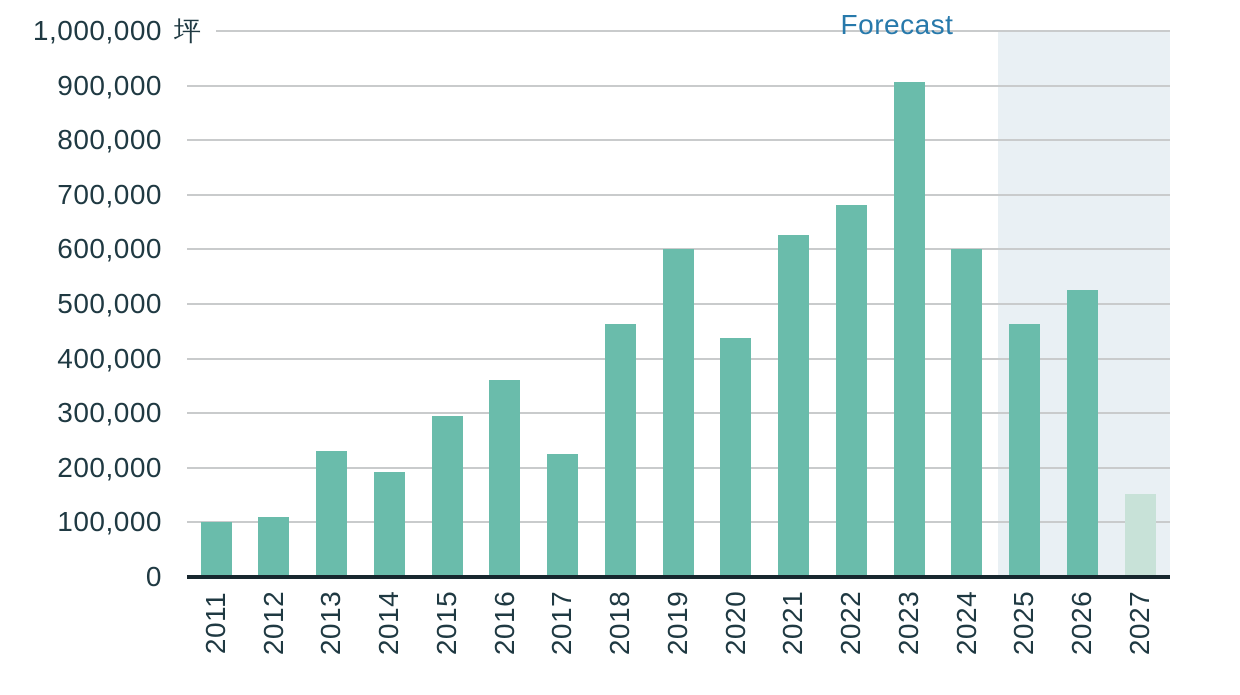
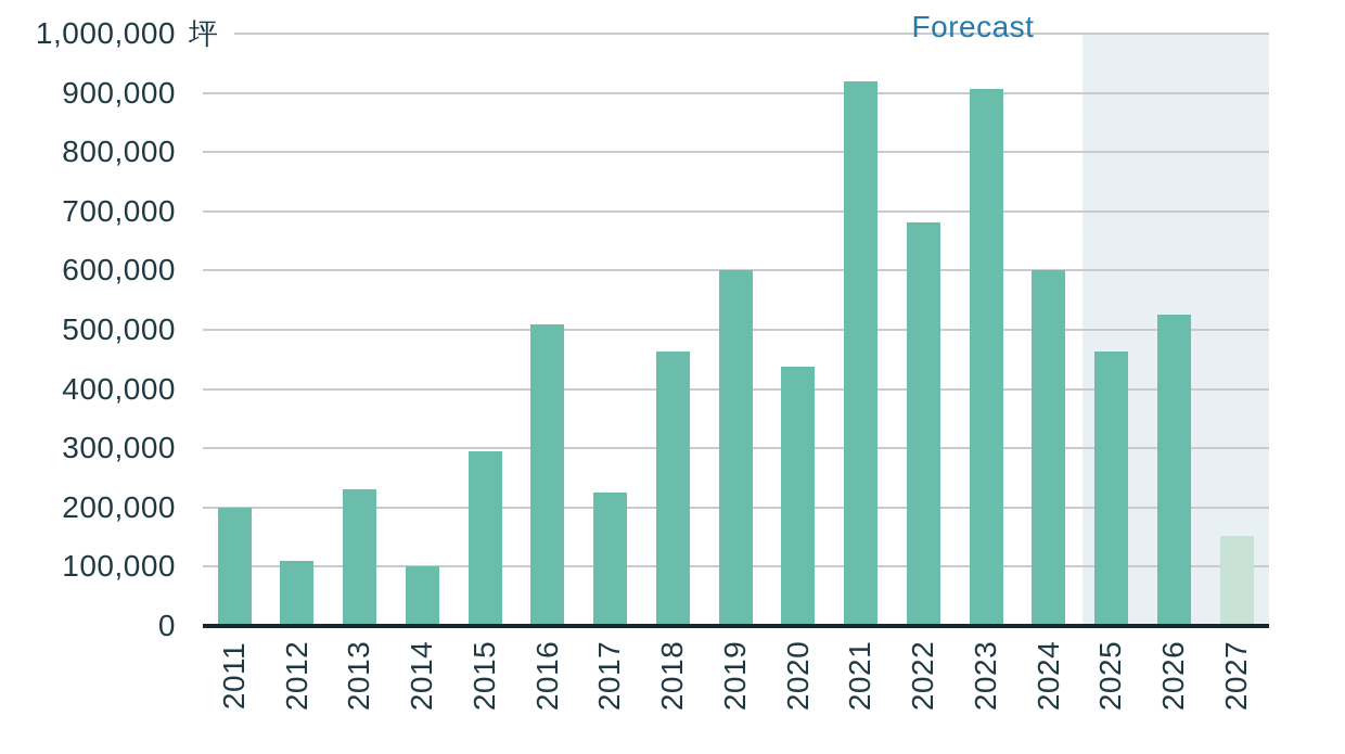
2011: 100000 -> 200000
2014: 190000 -> 100000
2016: 360000 -> 510000
2021: 630000 -> 920000
